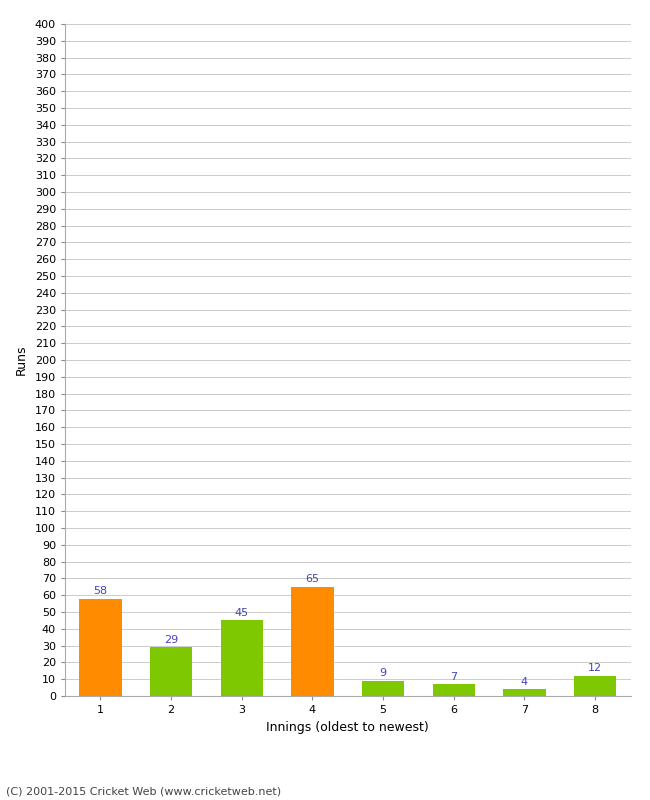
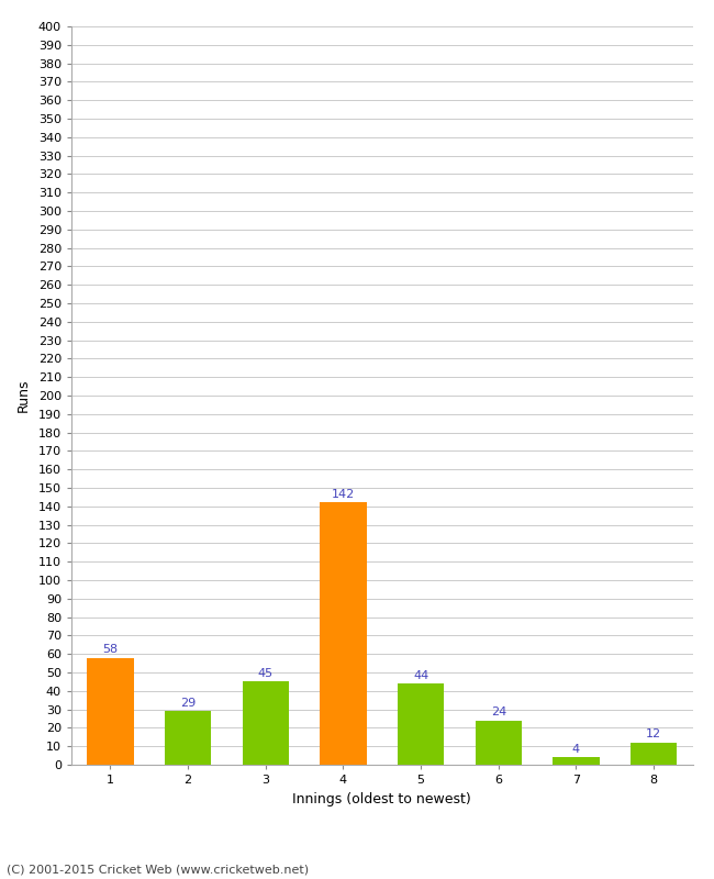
4: 65 -> 142
5: 9 -> 44
6: 7 -> 24
